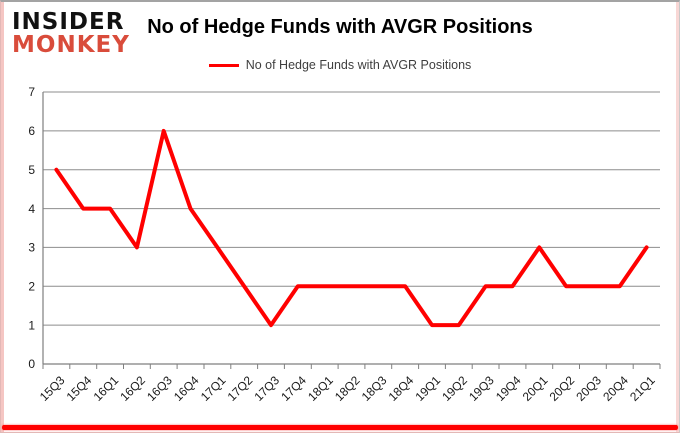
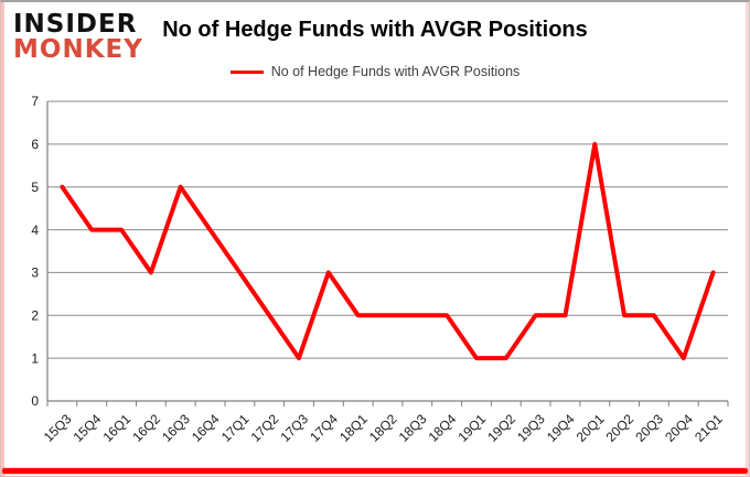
16Q3: 6 -> 5
17Q4: 2 -> 3
20Q1: 3 -> 6
20Q4: 2 -> 1
